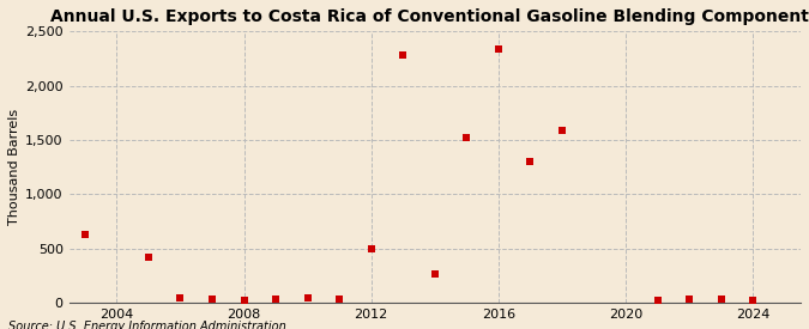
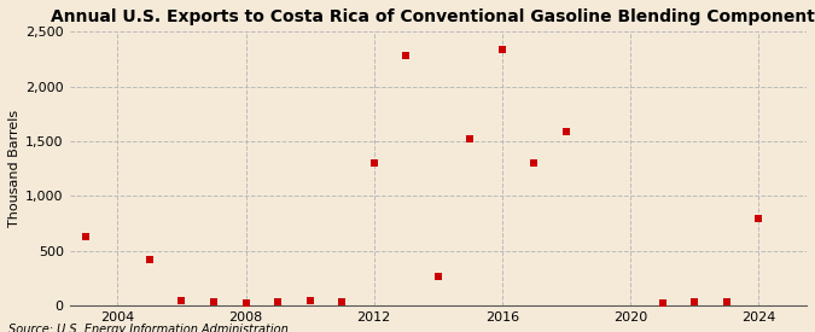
2012: 500 -> 1,300
2024: 20 -> 800
